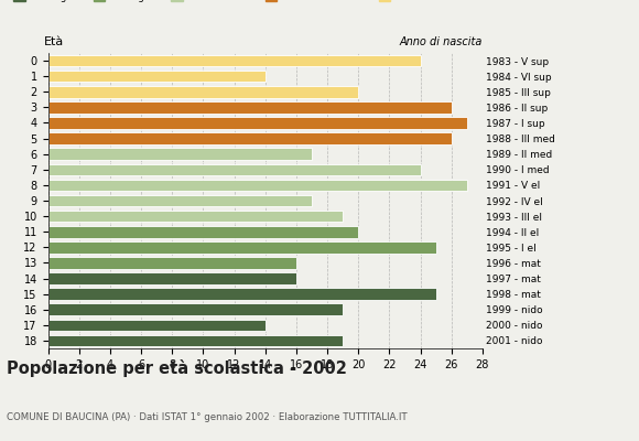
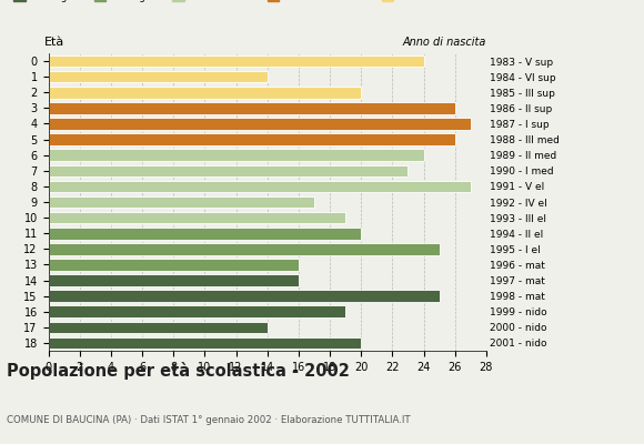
6: 17 -> 24
7: 24 -> 23
18: 19 -> 20
